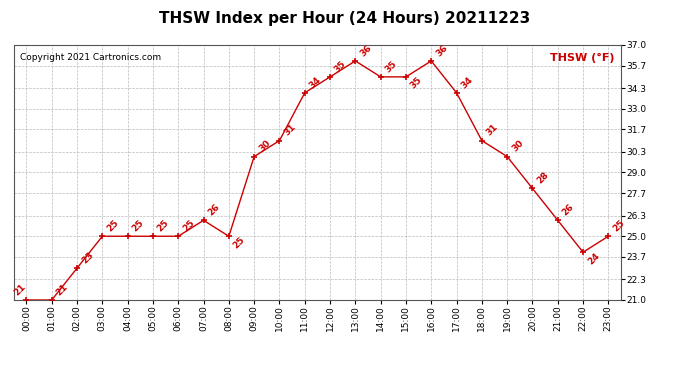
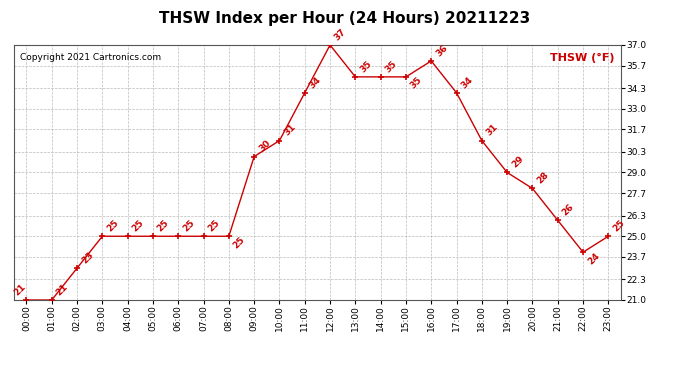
07:00: 26 -> 25
12:00: 35 -> 37
13:00: 36 -> 35
19:00: 30 -> 29
